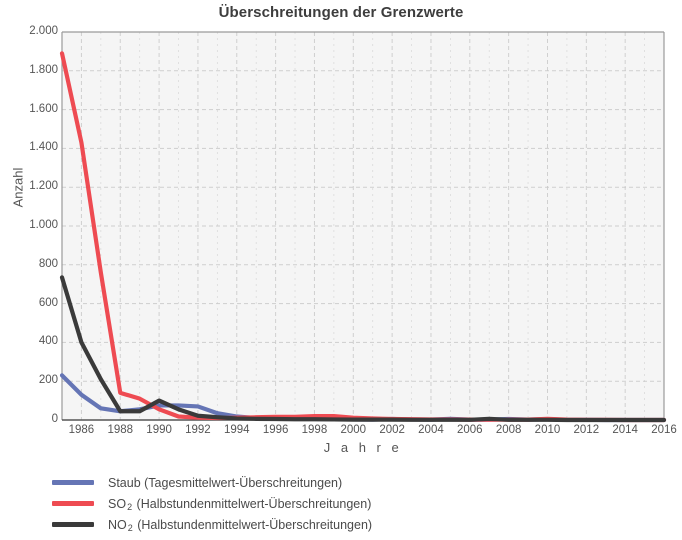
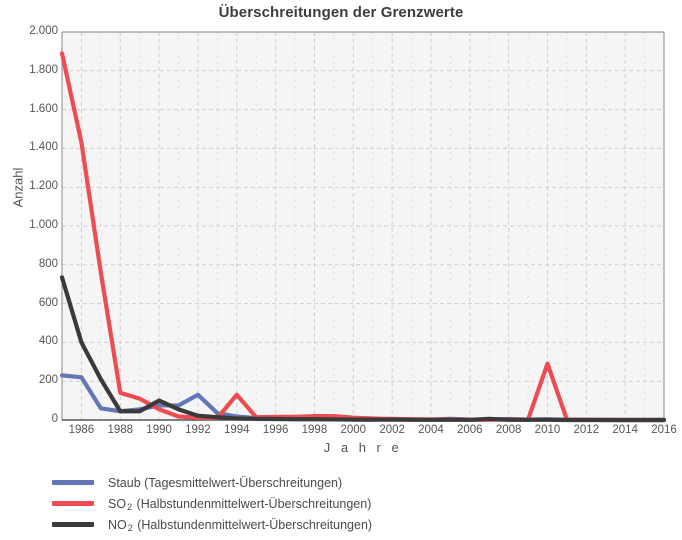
Staub (Tagesmittelwert-Überschreitungen)/1986: 130 -> 220
Staub (Tagesmittelwert-Überschreitungen)/1992: 70 -> 130
SO 2 (Halbstundenmittelwert-Überschreitungen)/1994: 10 -> 130
SO 2 (Halbstundenmittelwert-Überschreitungen)/2010: 10 -> 290
